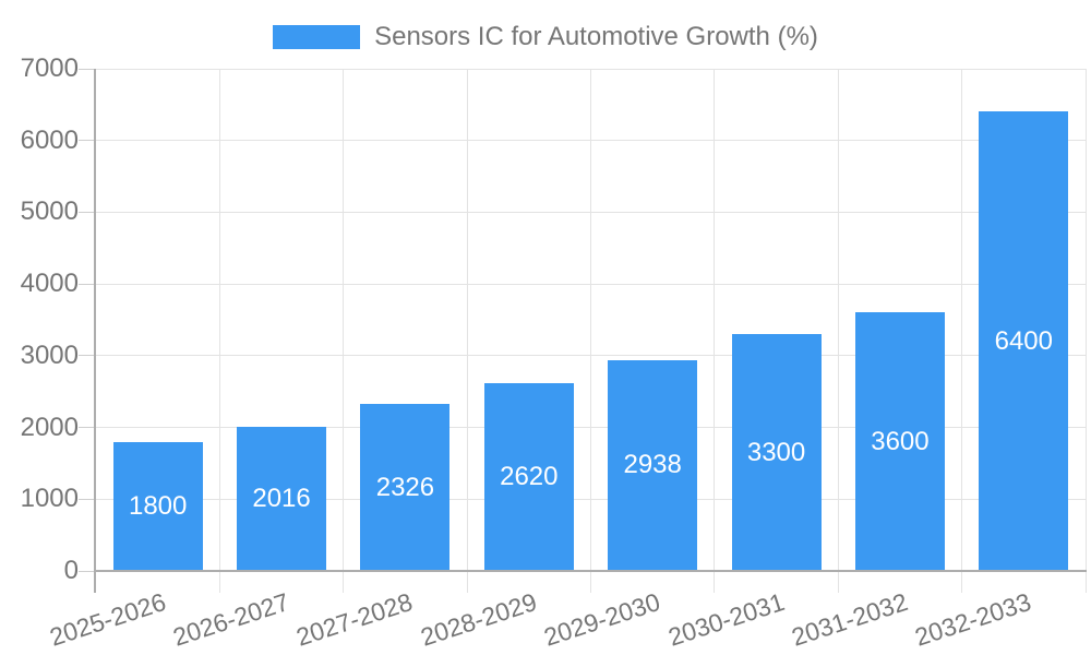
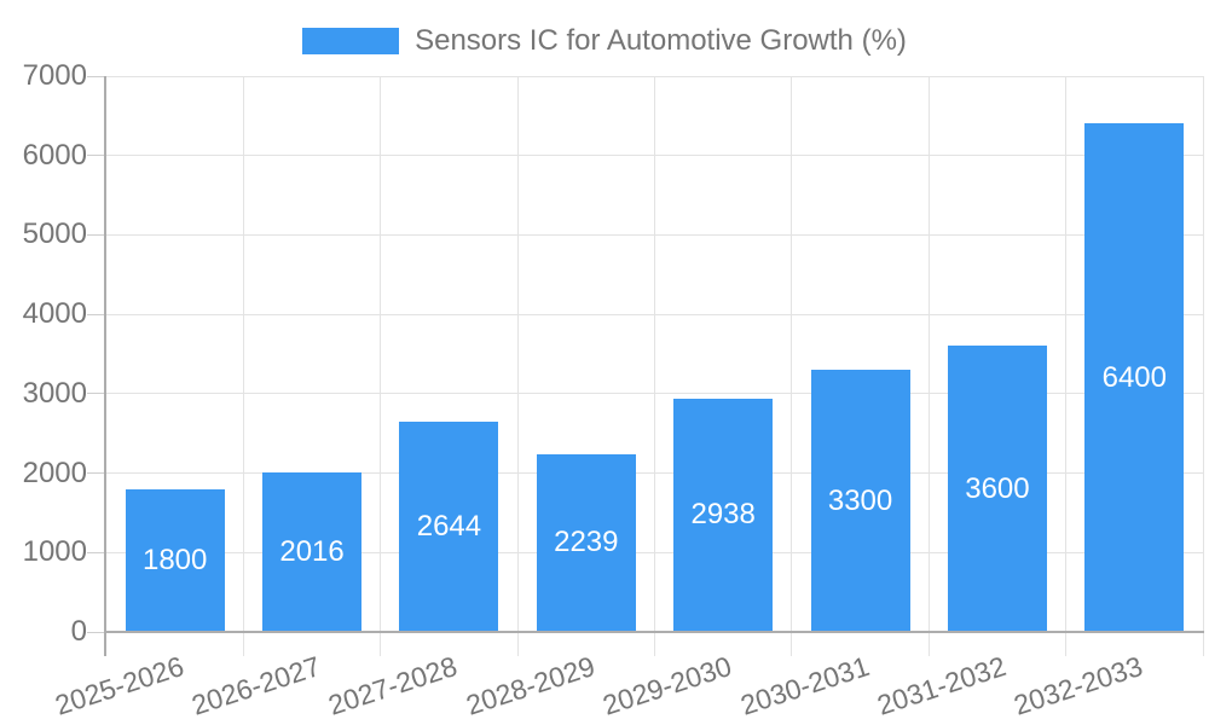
2027-2028: 2326 -> 2644
2028-2029: 2620 -> 2239
